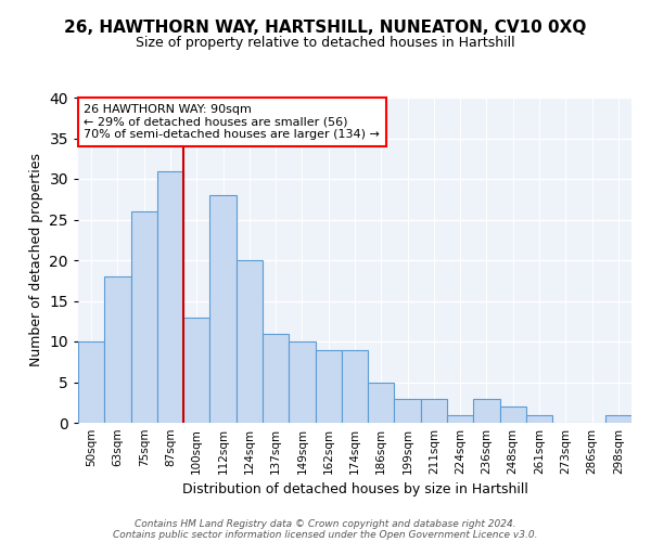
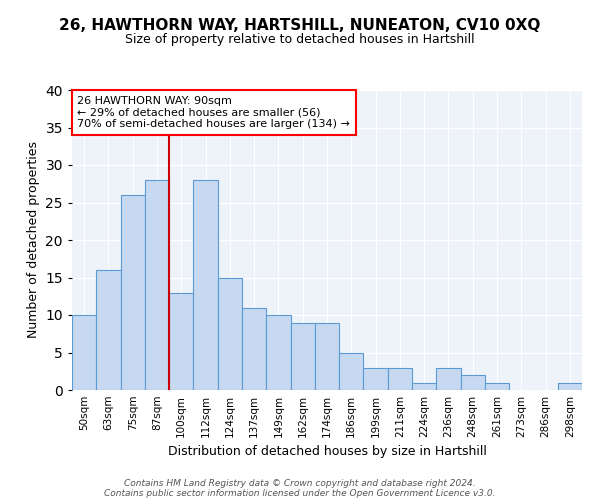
63sqm: 18 -> 16
87sqm: 31 -> 28
124sqm: 20 -> 15
